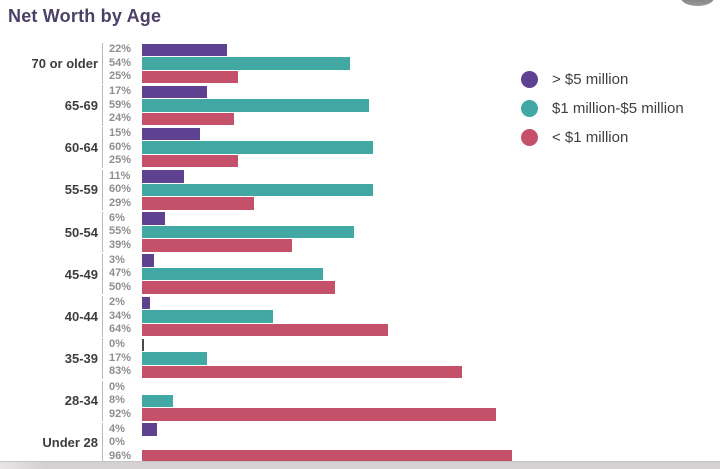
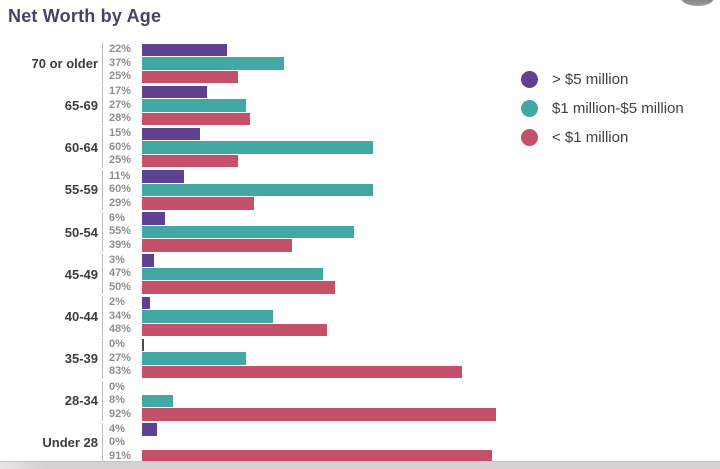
$1 million-$5 million/70 or older: 54% -> 37%
$1 million-$5 million/65-69: 59% -> 27%
< $1 million/65-69: 24% -> 28%
< $1 million/40-44: 64% -> 48%
$1 million-$5 million/35-39: 17% -> 27%
< $1 million/Under 28: 96% -> 91%
